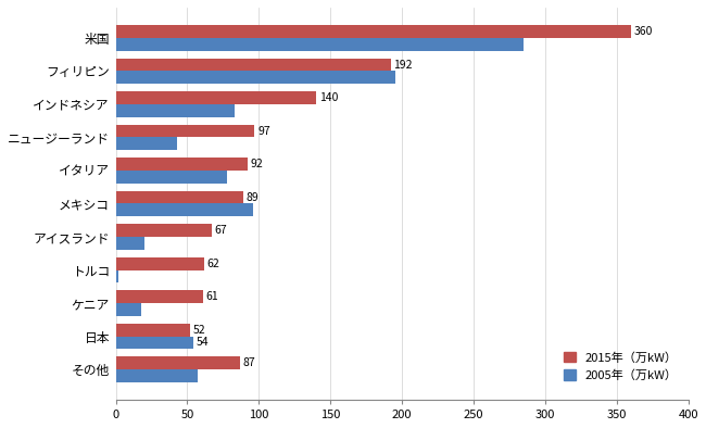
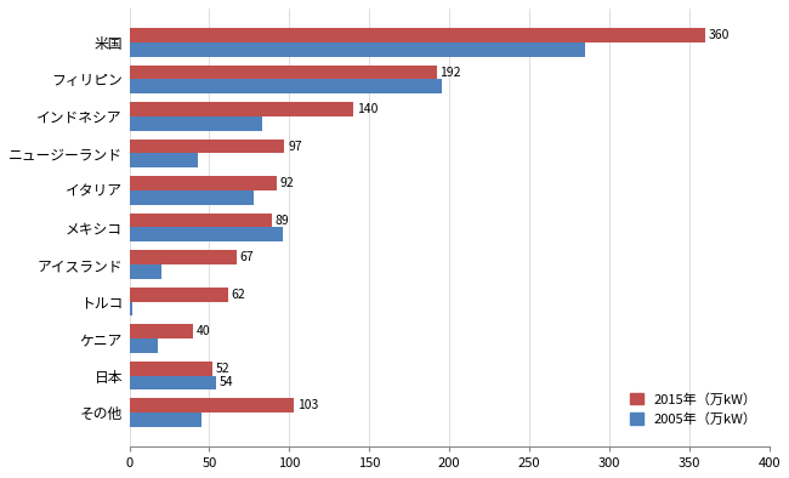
2015年（万kW）/ケニア: 61 -> 40
2015年（万kW）/その他: 87 -> 103
2005年（万kW）/その他: 57 -> 45
